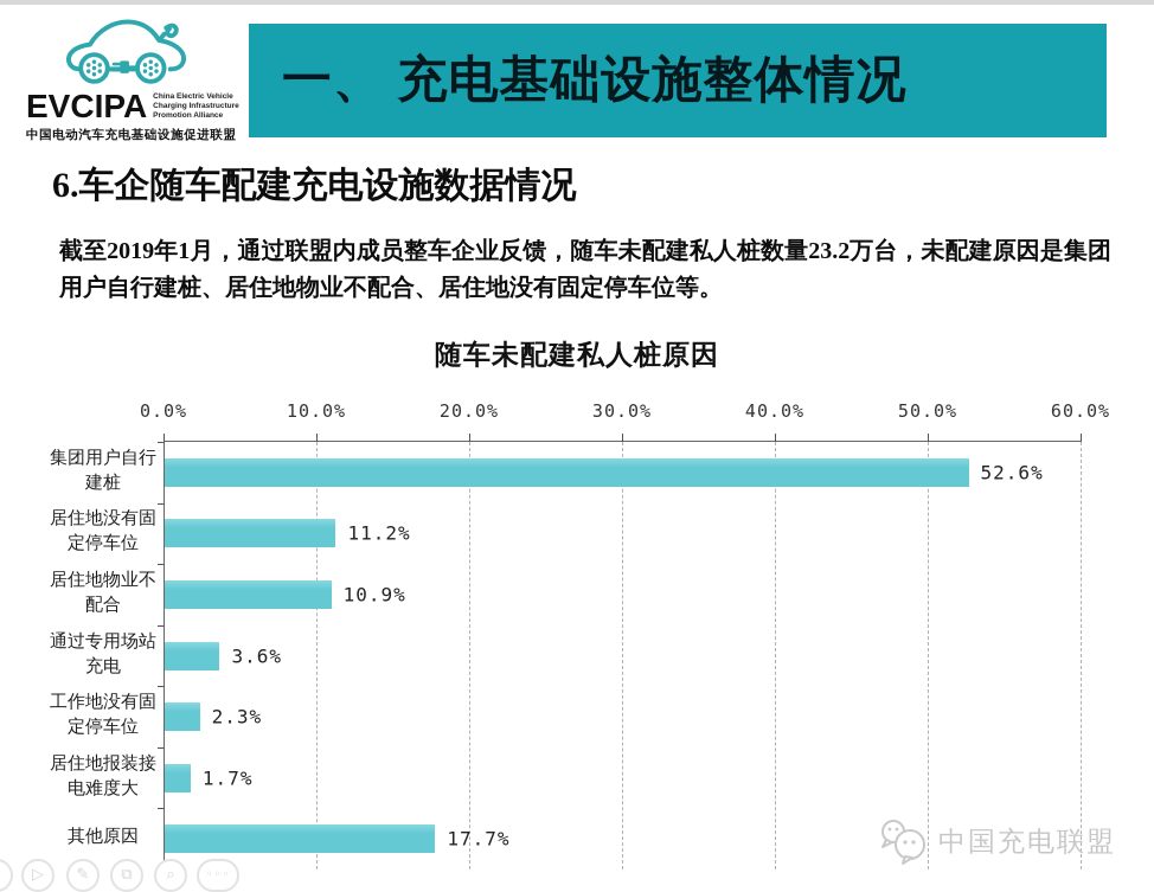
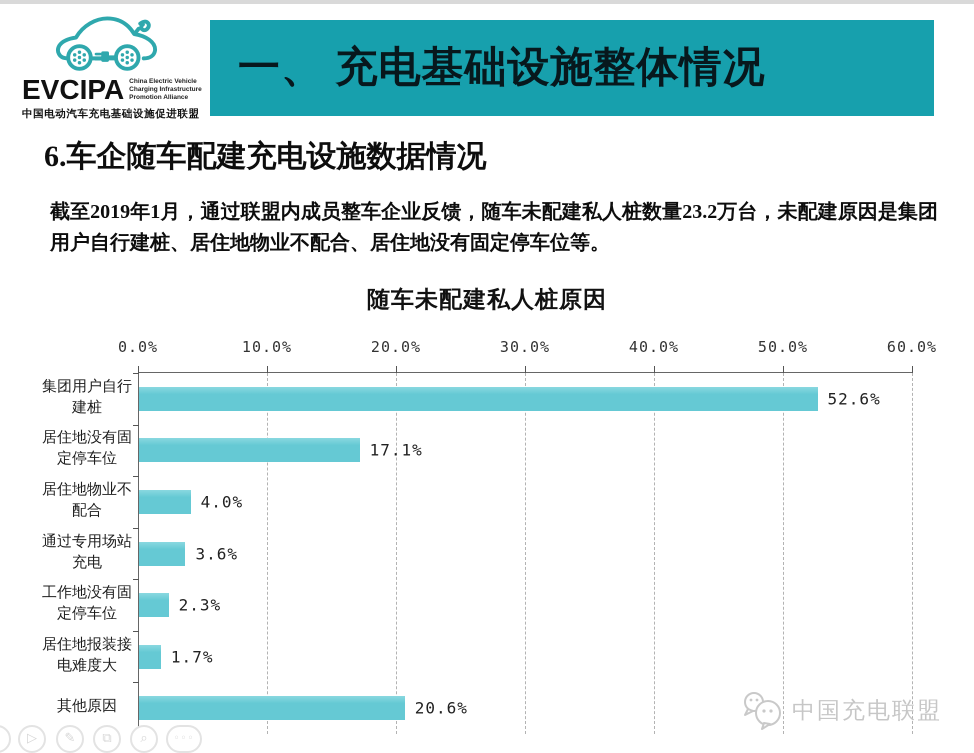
居住地没有固定停车位: 11.2% -> 17.1%
居住地物业不配合: 10.9% -> 4.0%
其他原因: 17.7% -> 20.6%
